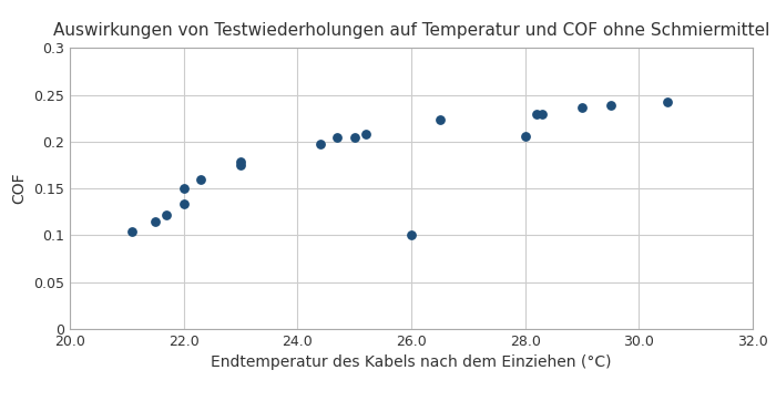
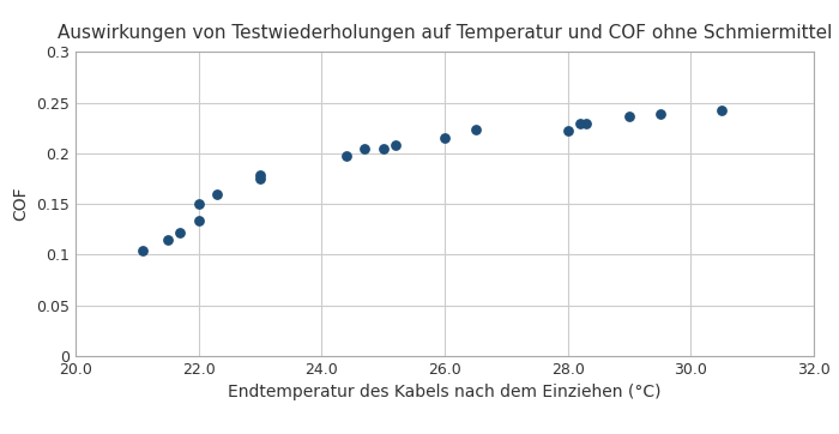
26.0: 0.100 -> 0.215
28.0: 0.206 -> 0.222
